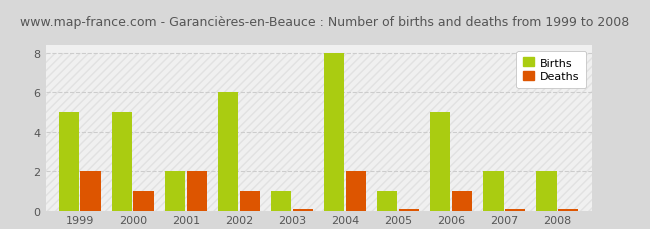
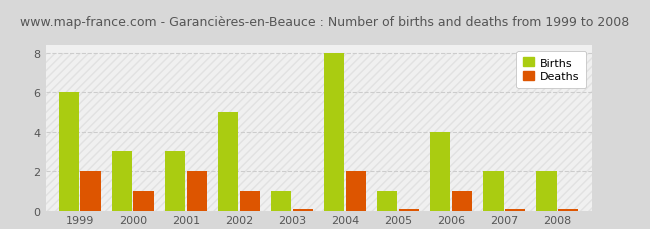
Births/1999: 5 -> 6
Births/2000: 5 -> 3
Births/2001: 2 -> 3
Births/2002: 6 -> 5
Births/2006: 5 -> 4
